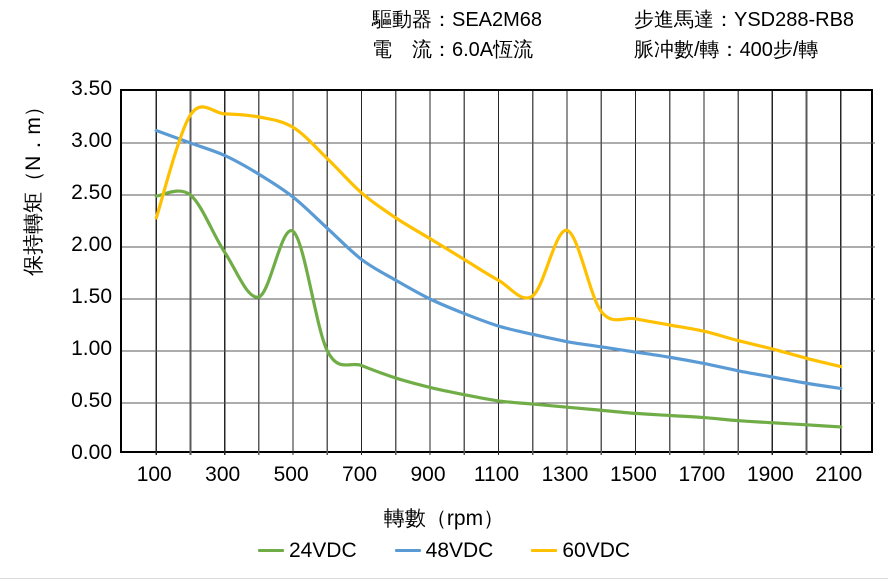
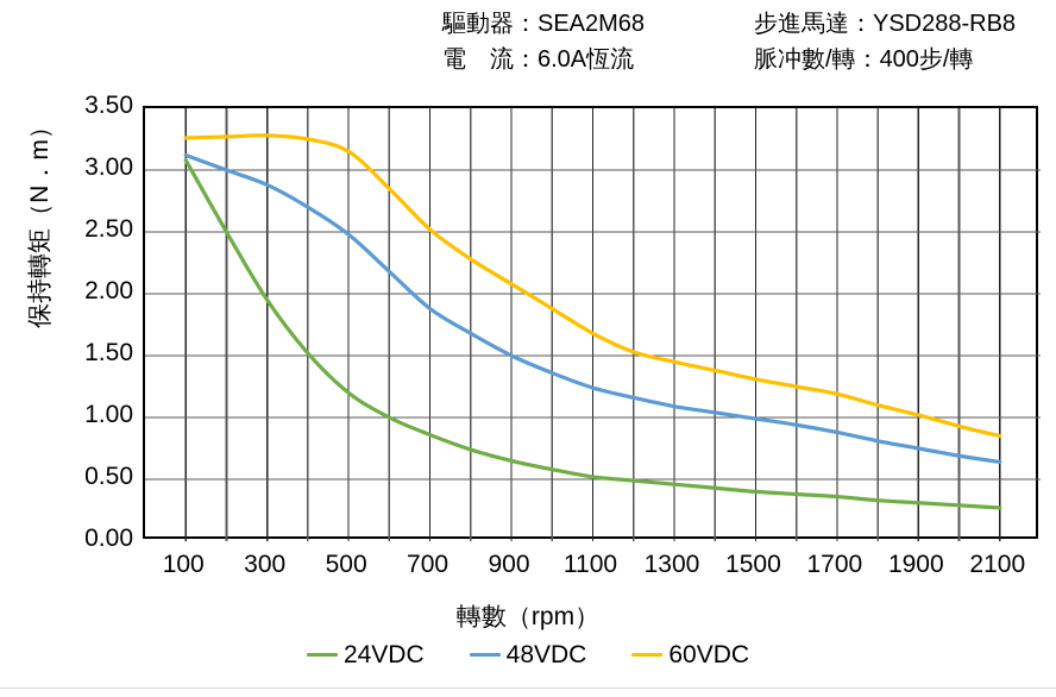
24VDC/100: 2.49 -> 3.08
60VDC/100: 2.28 -> 3.26
24VDC/500: 2.15 -> 1.20
60VDC/1300: 2.16 -> 1.45
